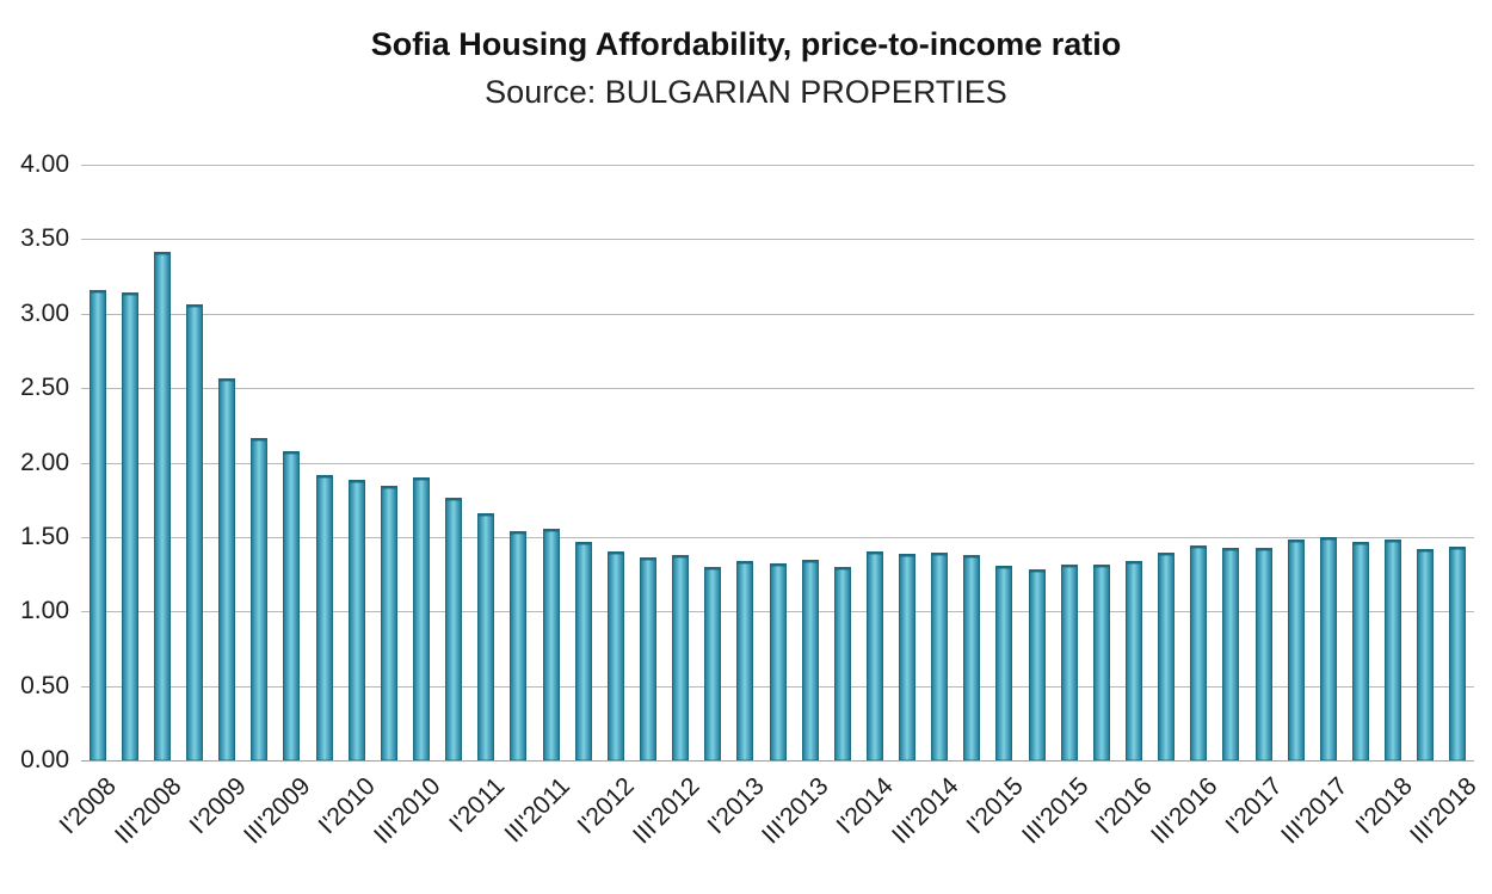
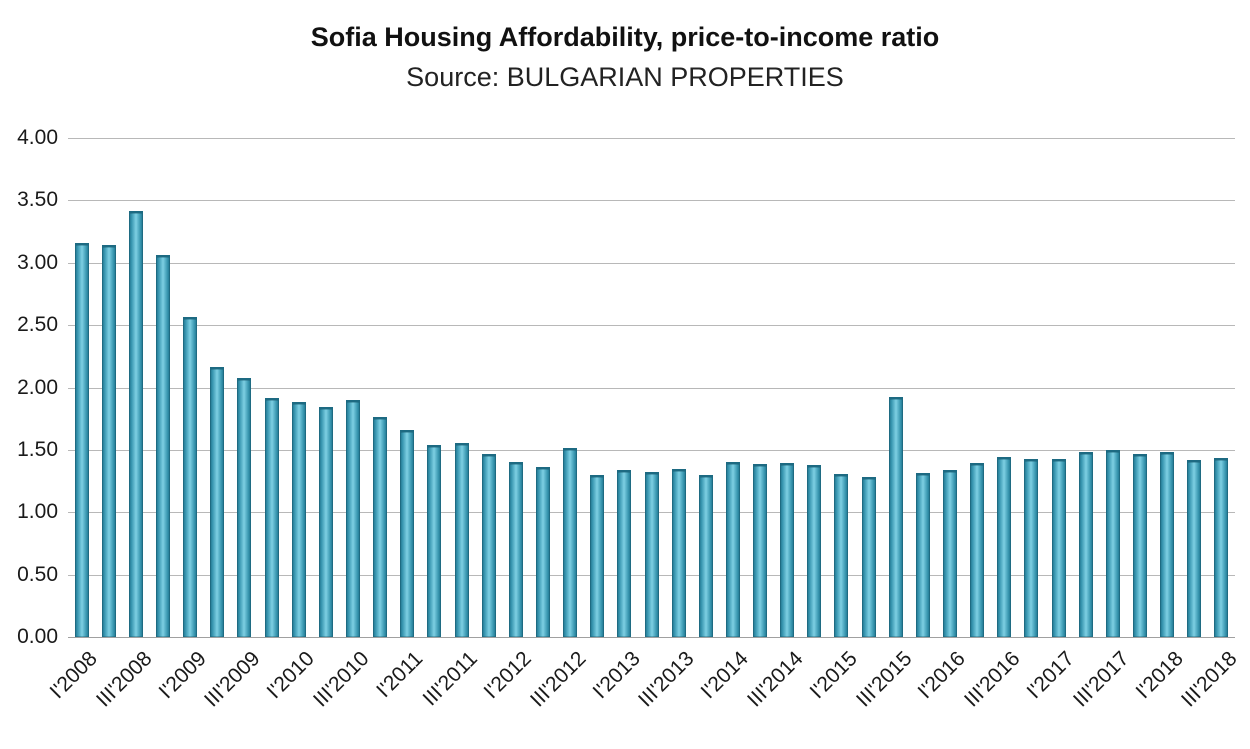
III'2012: 1.36 -> 1.50
III'2015: 1.30 -> 1.91
